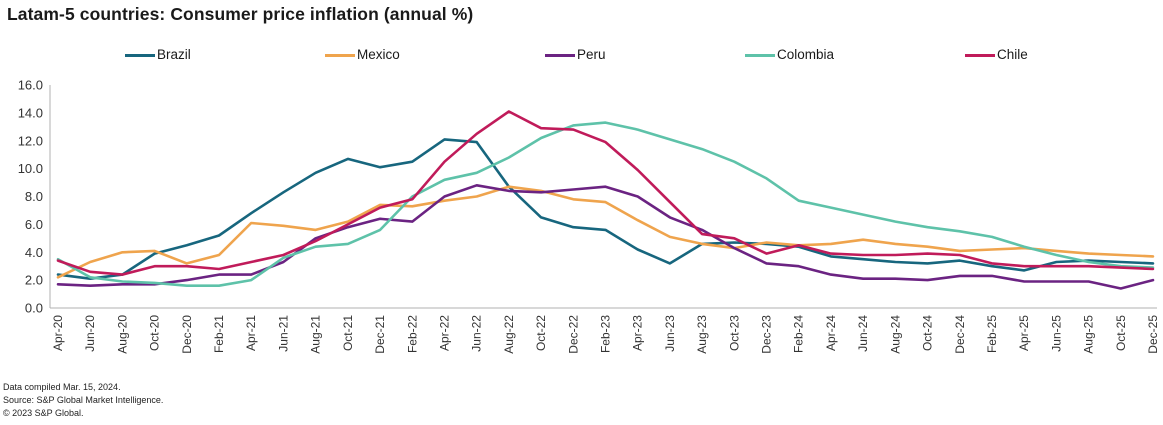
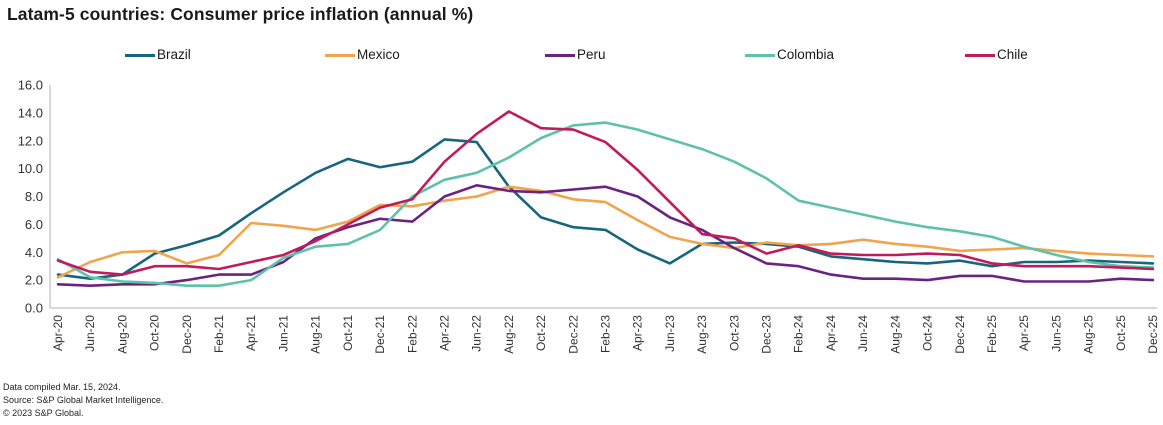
Brazil/Apr-25: 2.7 -> 3.3
Peru/Oct-25: 1.4 -> 2.1
